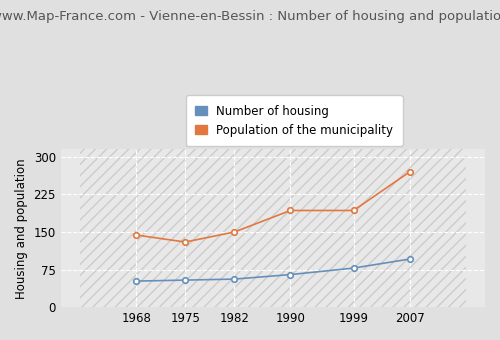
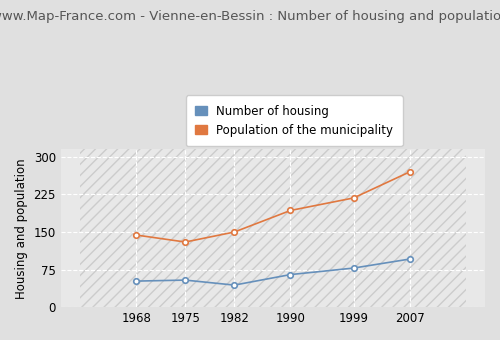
Number of housing/1982: 56 -> 44
Population of the municipality/1999: 193 -> 218
